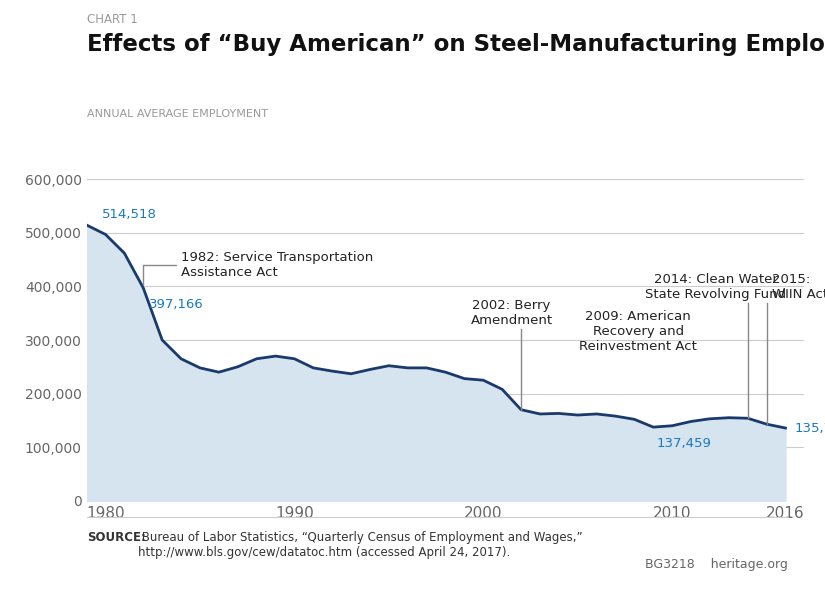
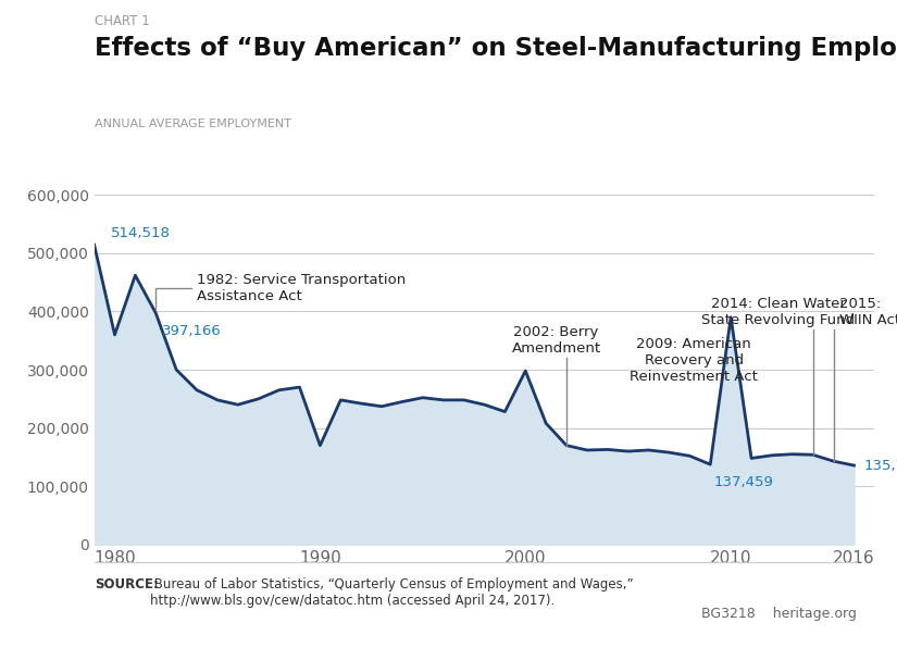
1980: 497,000 -> 360,000
1990: 265,000 -> 170,000
2000: 225,000 -> 298,000
2010: 140,000 -> 390,000
